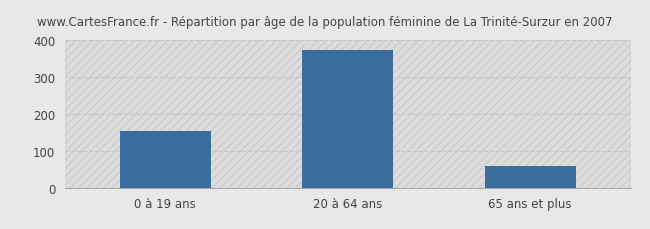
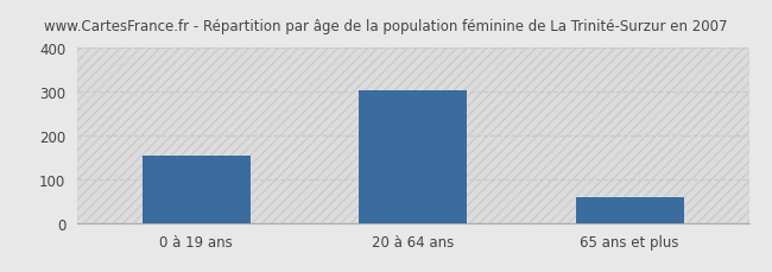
20 à 64 ans: 375 -> 303
